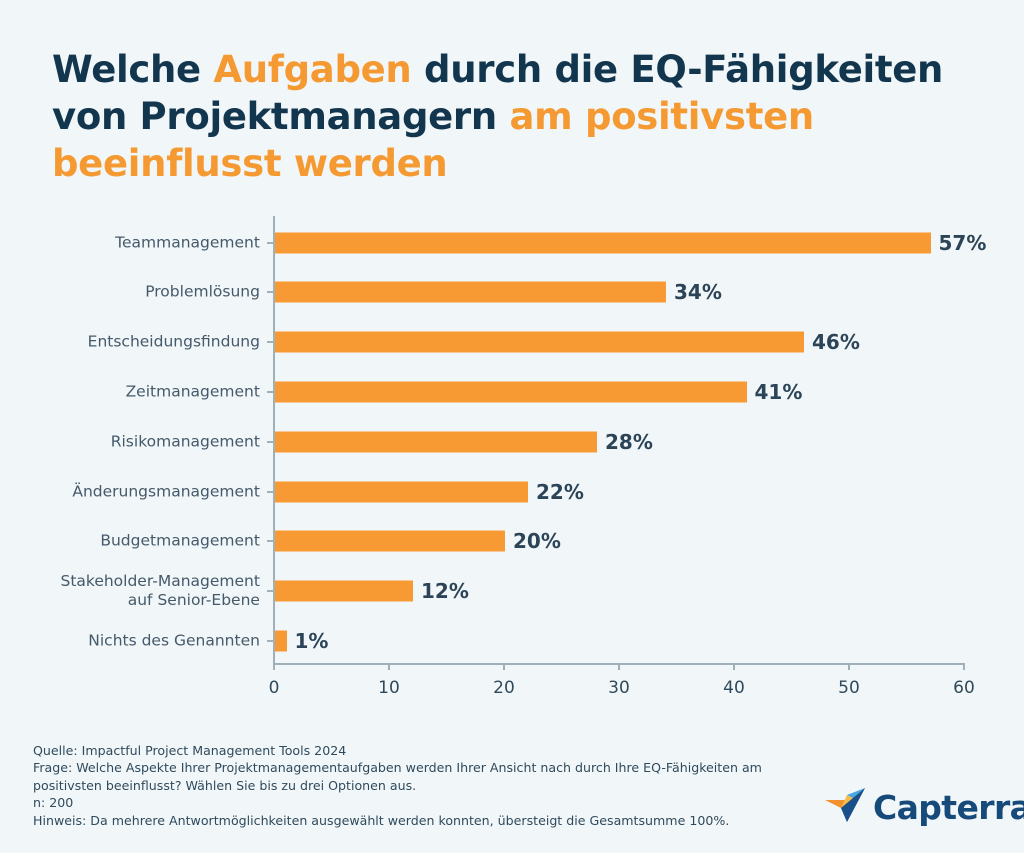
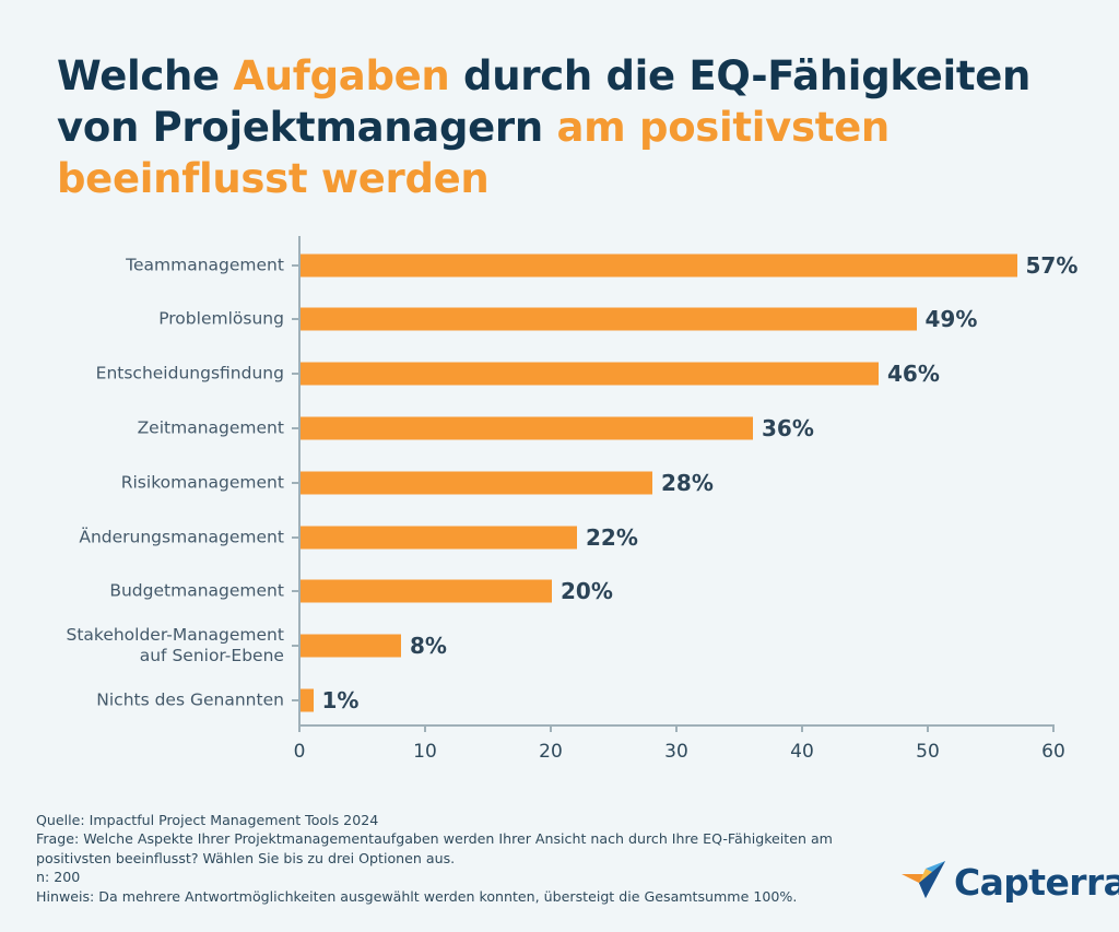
Problemlösung: 34% -> 49%
Zeitmanagement: 41% -> 36%
Stakeholder-Management auf Senior-Ebene: 12% -> 8%
